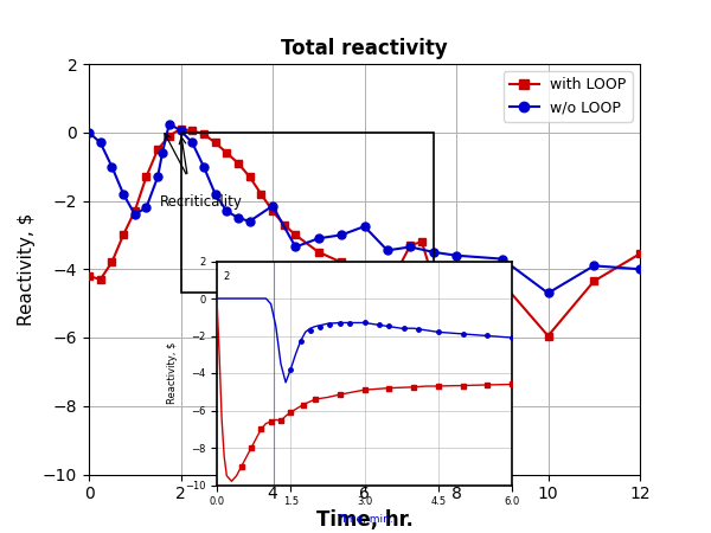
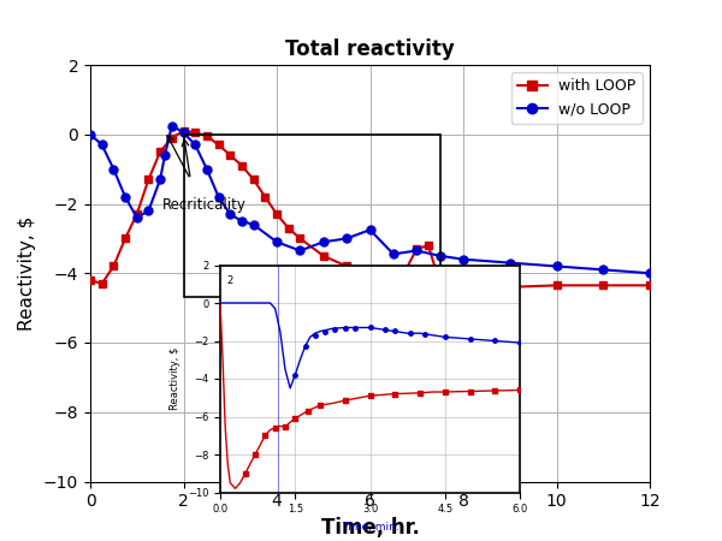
Total reactivity/w/o LOOP/4: -2.15 -> -3.10
Total reactivity/with LOOP/10: -5.95 -> -4.35
Total reactivity/w/o LOOP/10: -4.70 -> -3.80
Total reactivity/with LOOP/12: -3.55 -> -4.35
